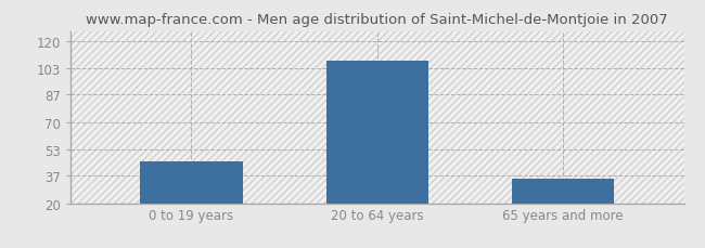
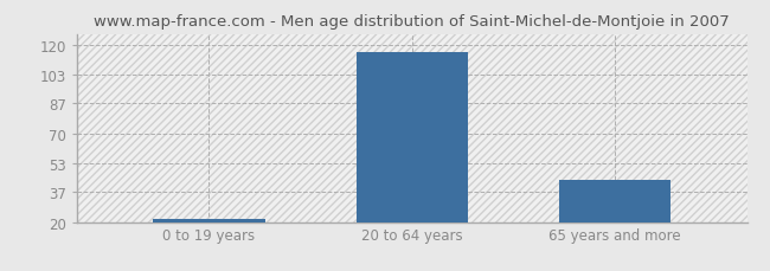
0 to 19 years: 46 -> 22
20 to 64 years: 108 -> 116
65 years and more: 35 -> 44
